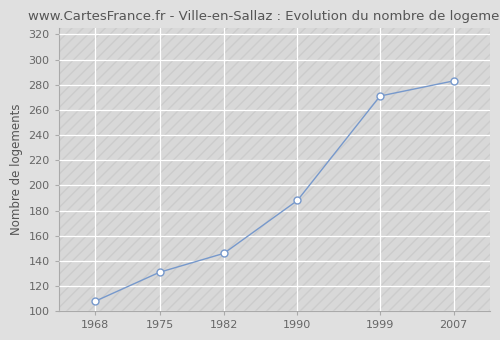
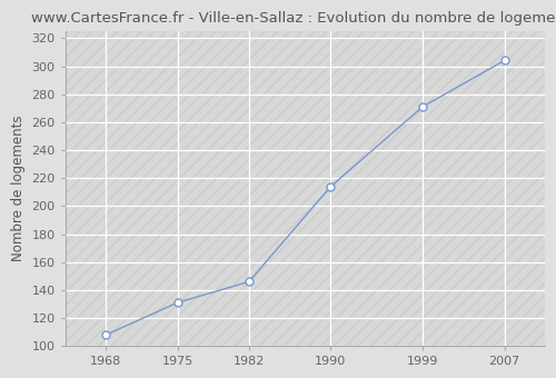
1990: 188 -> 214
2007: 283 -> 304
